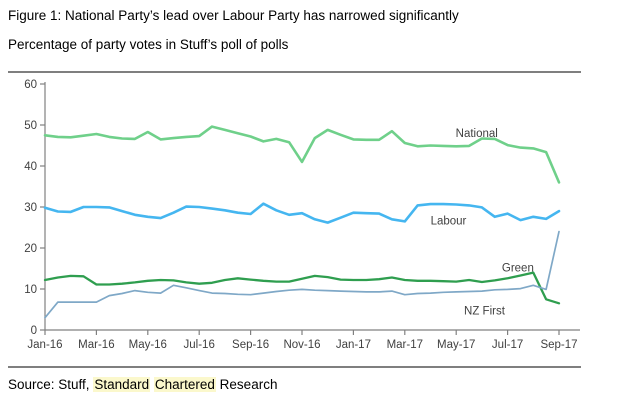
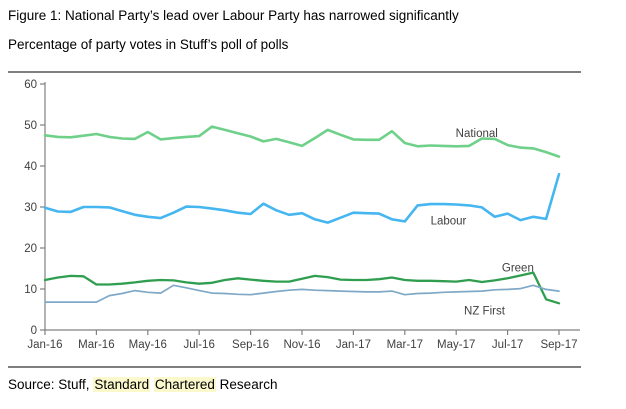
NZ First/0: 3 -> 7
National/10: 41 -> 45
National/20: 36 -> 42
Labour/20: 29 -> 38
NZ First/20: 24 -> 10
